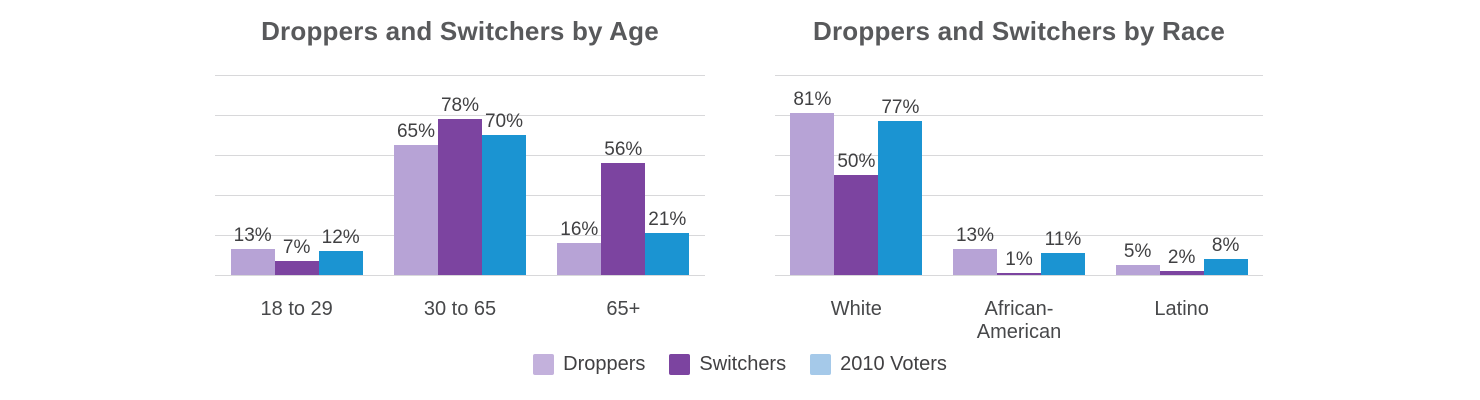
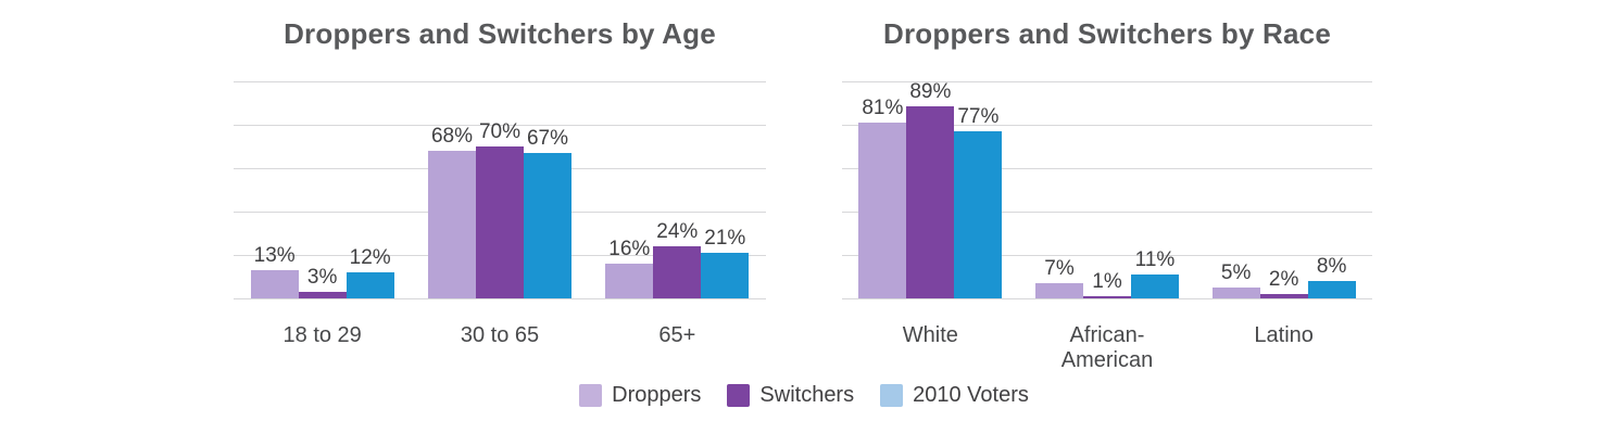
Droppers and Switchers by Age/Switchers/18 to 29: 7% -> 3%
Droppers and Switchers by Age/Droppers/30 to 65: 65% -> 68%
Droppers and Switchers by Age/Switchers/30 to 65: 78% -> 70%
Droppers and Switchers by Age/2010 Voters/30 to 65: 70% -> 67%
Droppers and Switchers by Age/Switchers/65+: 56% -> 24%
Droppers and Switchers by Race/Switchers/White: 50% -> 89%
Droppers and Switchers by Race/Droppers/African- American: 13% -> 7%
